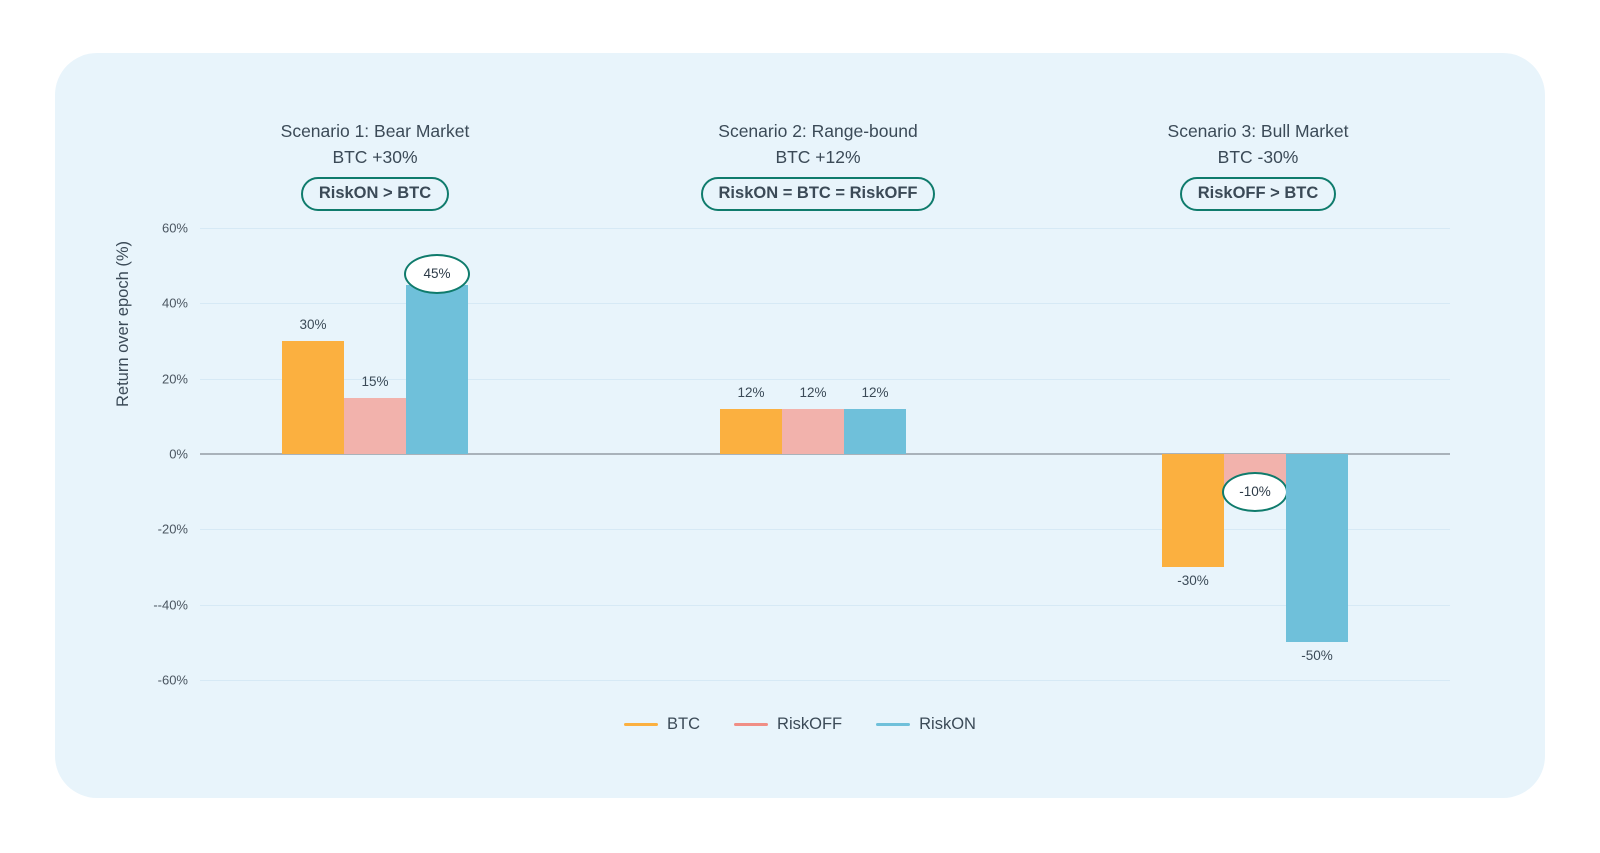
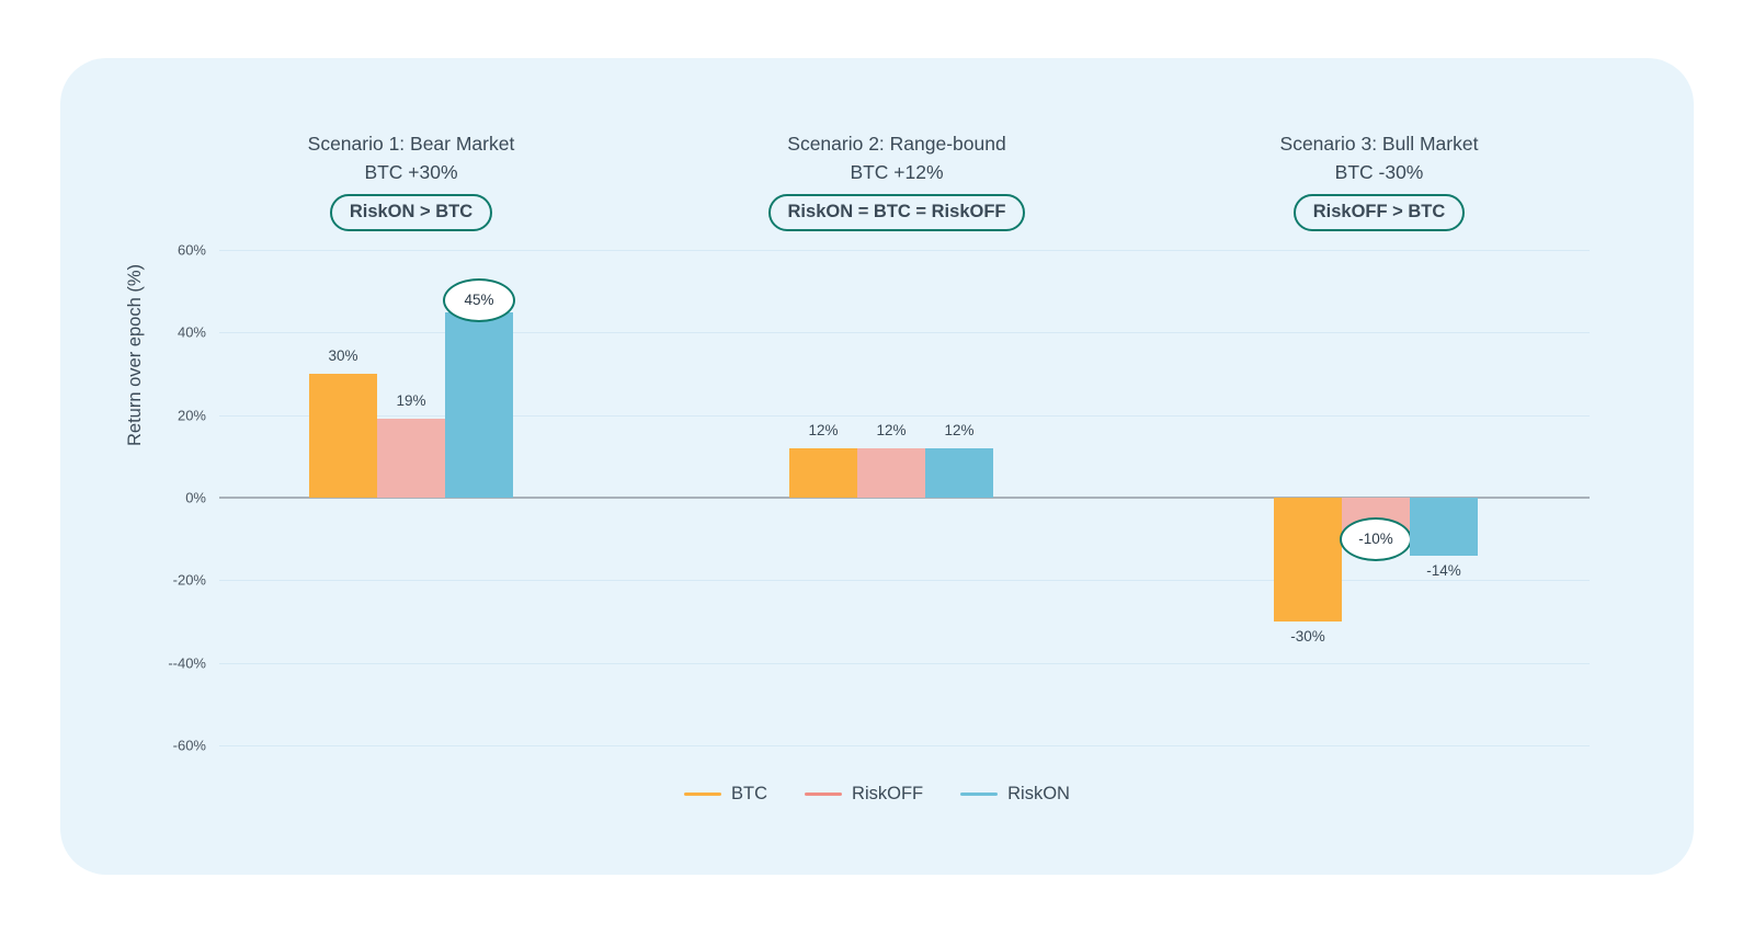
RiskOFF/Scenario 1: Bear Market: 15% -> 19%
RiskON/Scenario 3: Bull Market: -50% -> -14%
